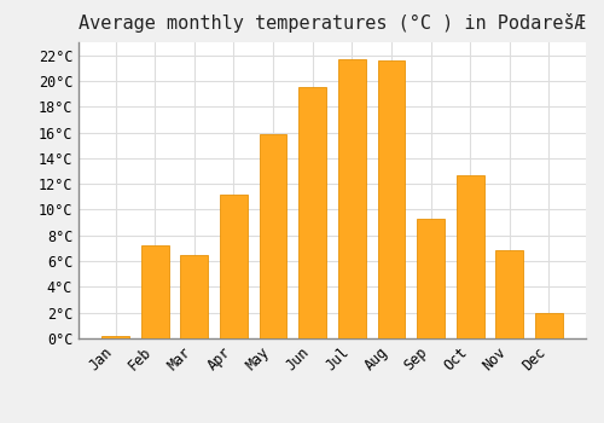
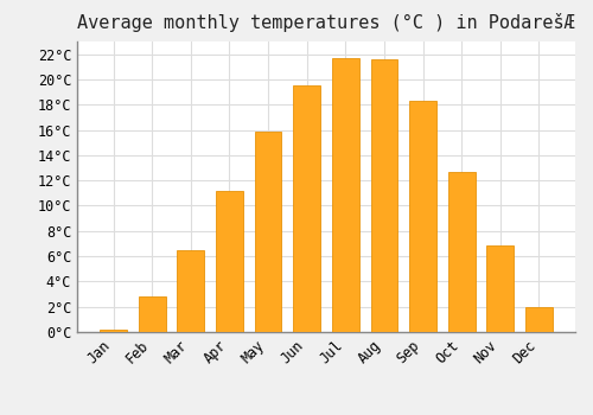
Feb: 7.2°C -> 2.8°C
Sep: 9.3°C -> 18.3°C
